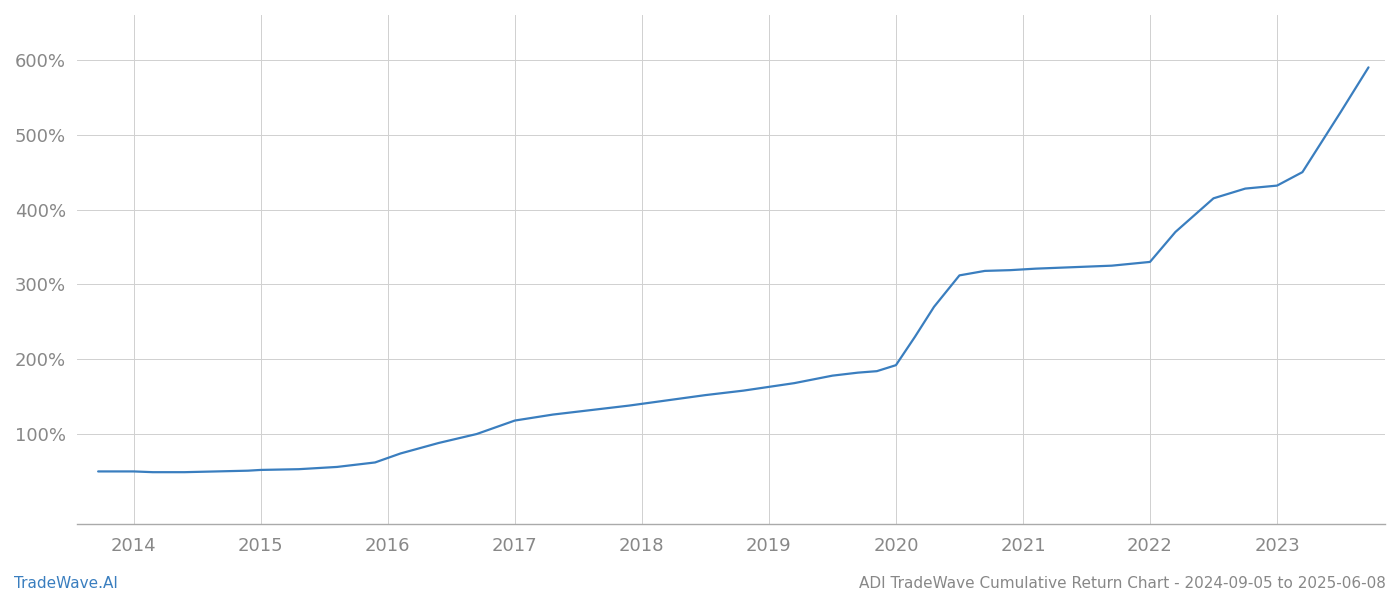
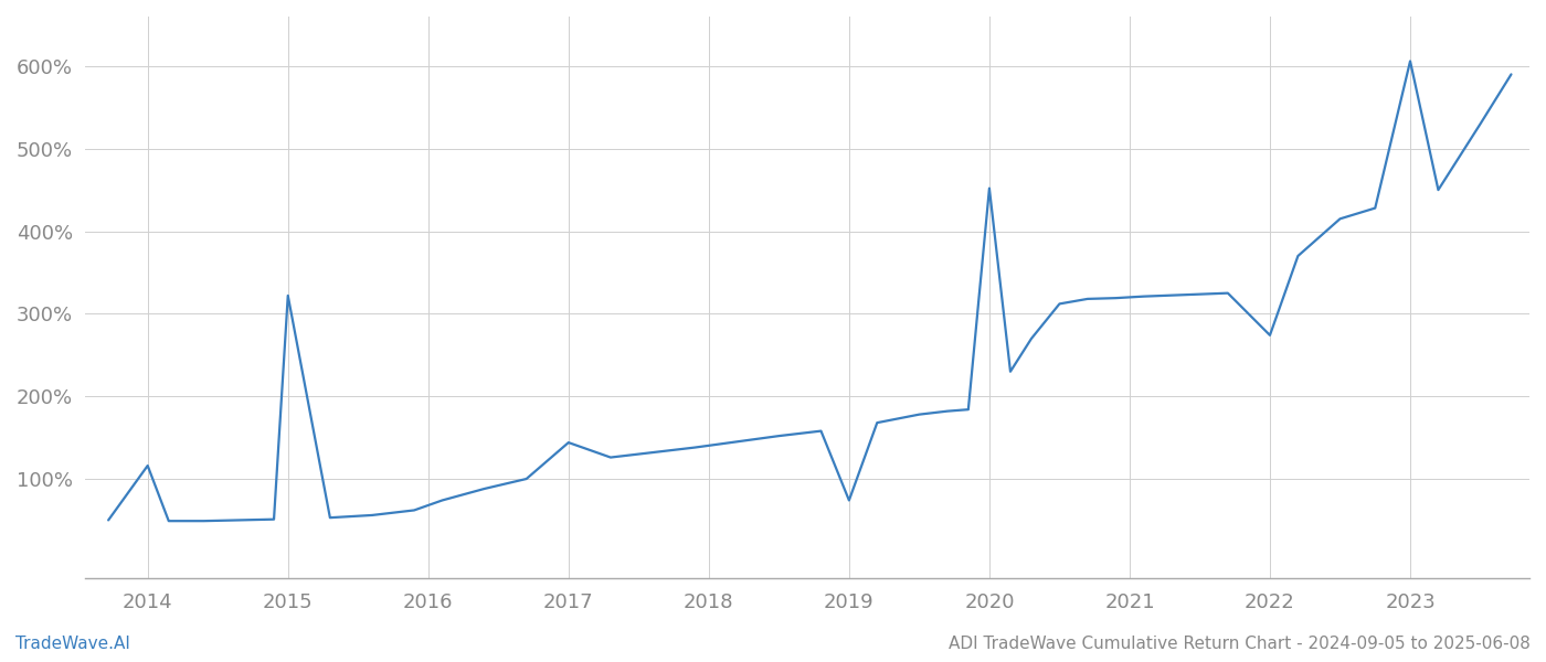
2014: 50% -> 116%
2015: 52% -> 322%
2017: 118% -> 144%
2019: 163% -> 74%
2020: 192% -> 452%
2022: 330% -> 274%
2023: 432% -> 606%
